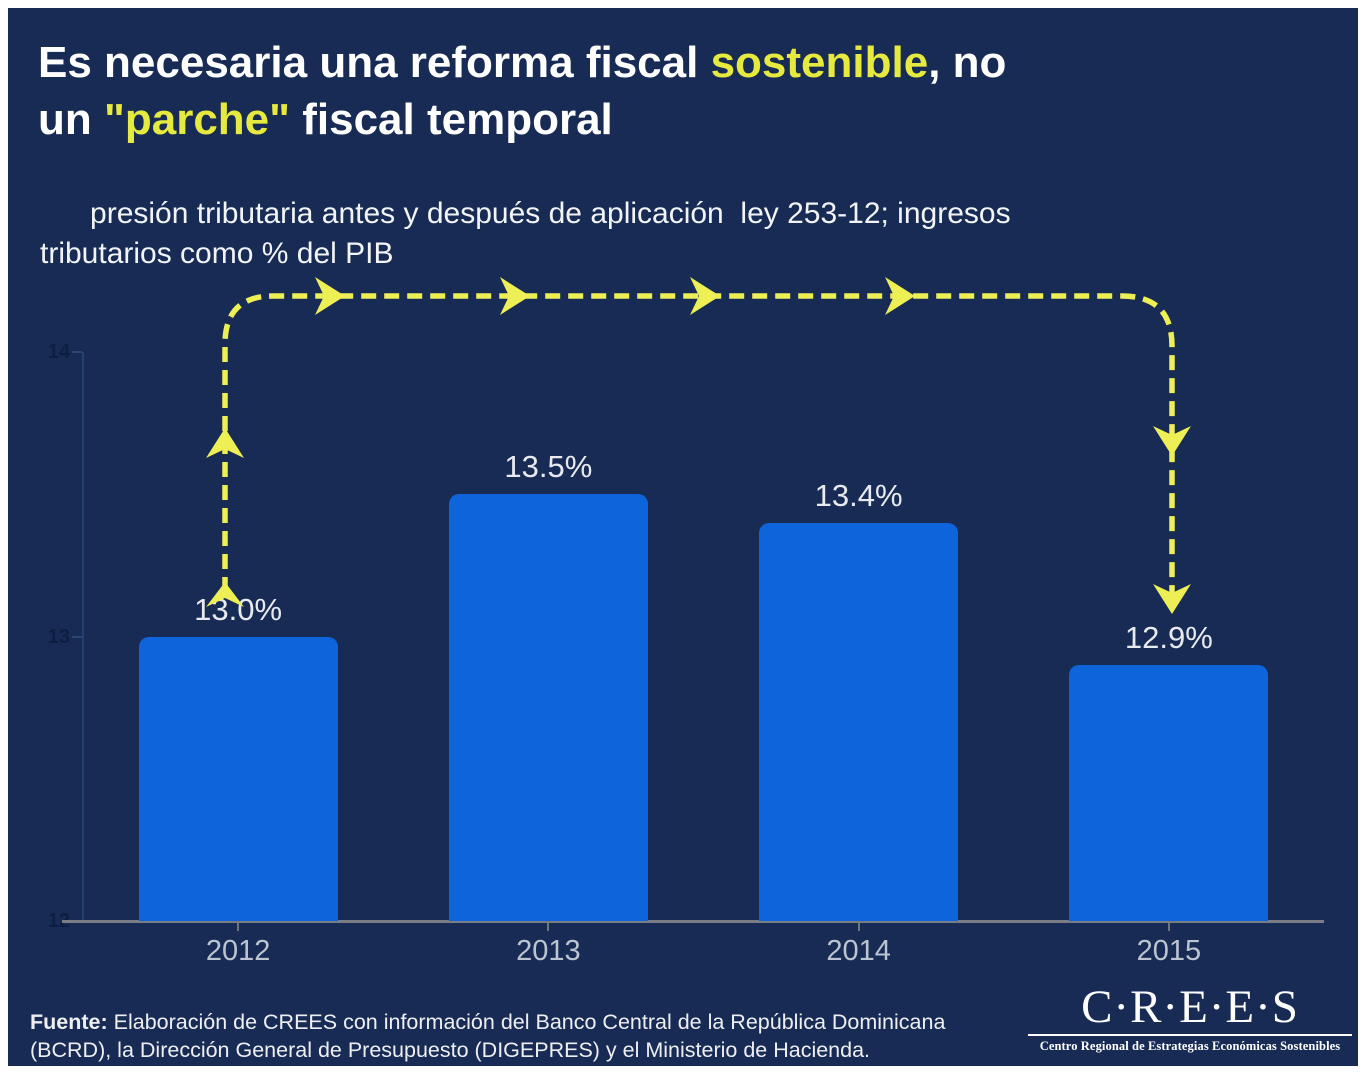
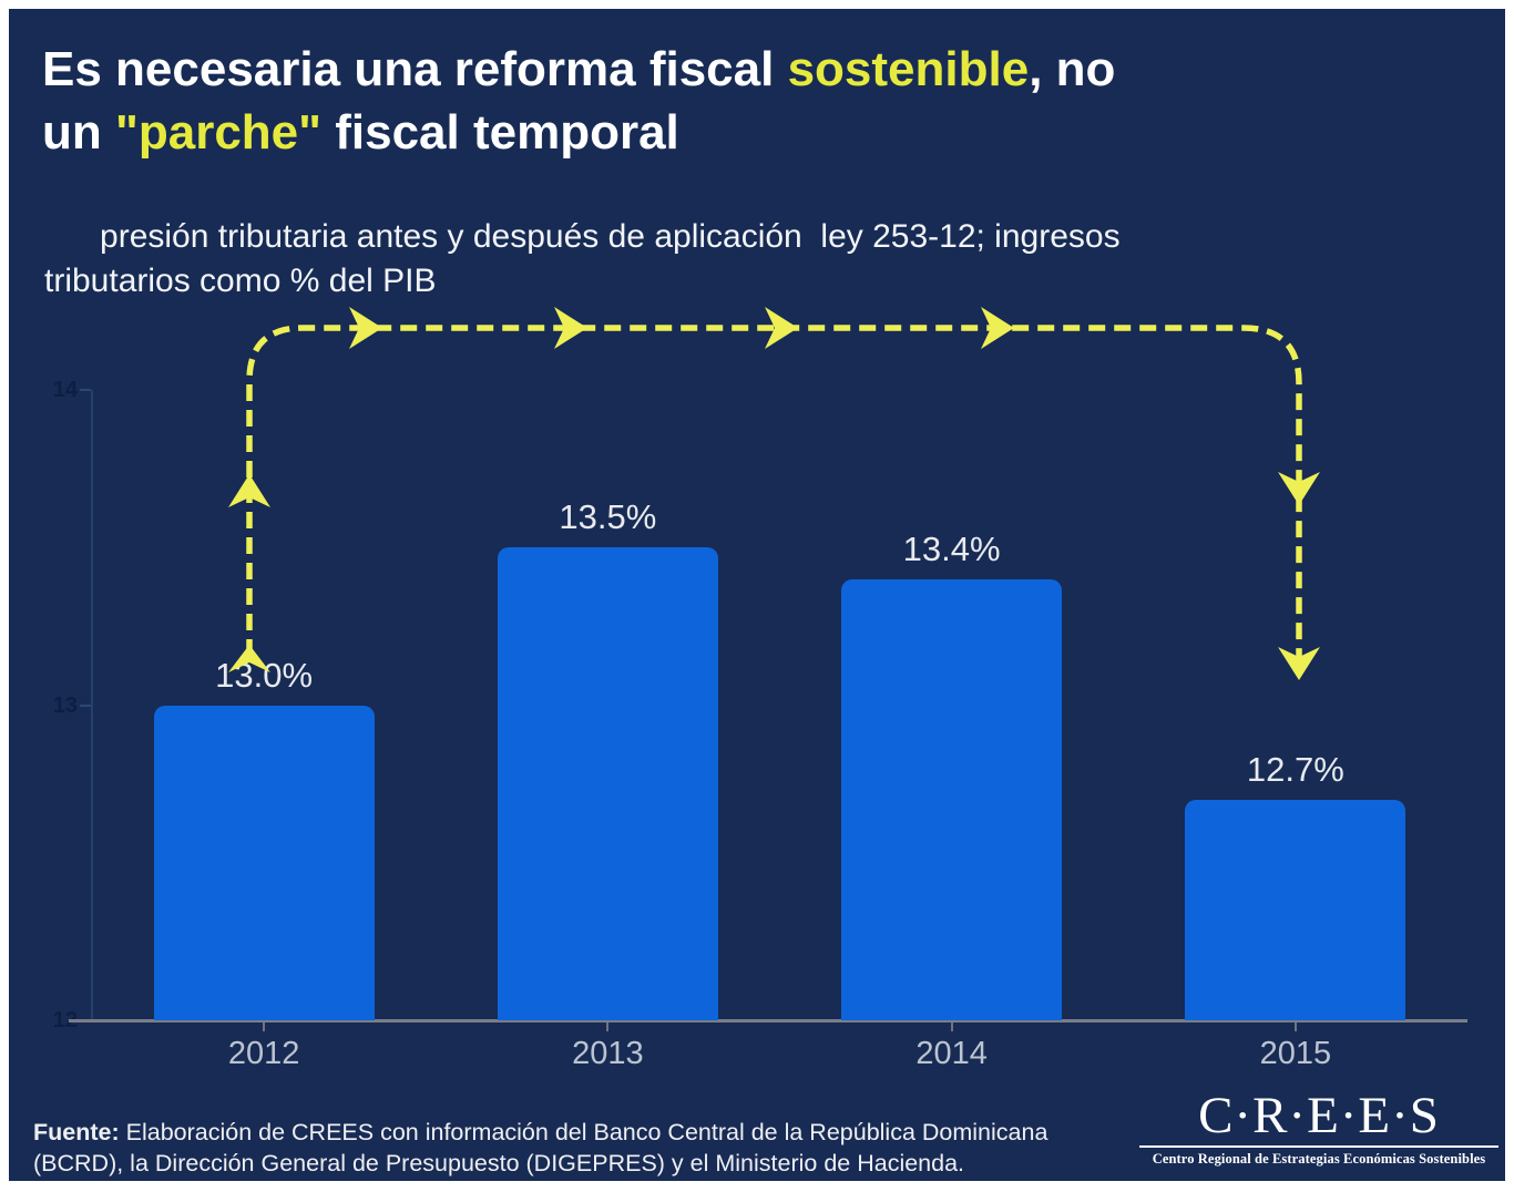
2015: 12.9% -> 12.7%
